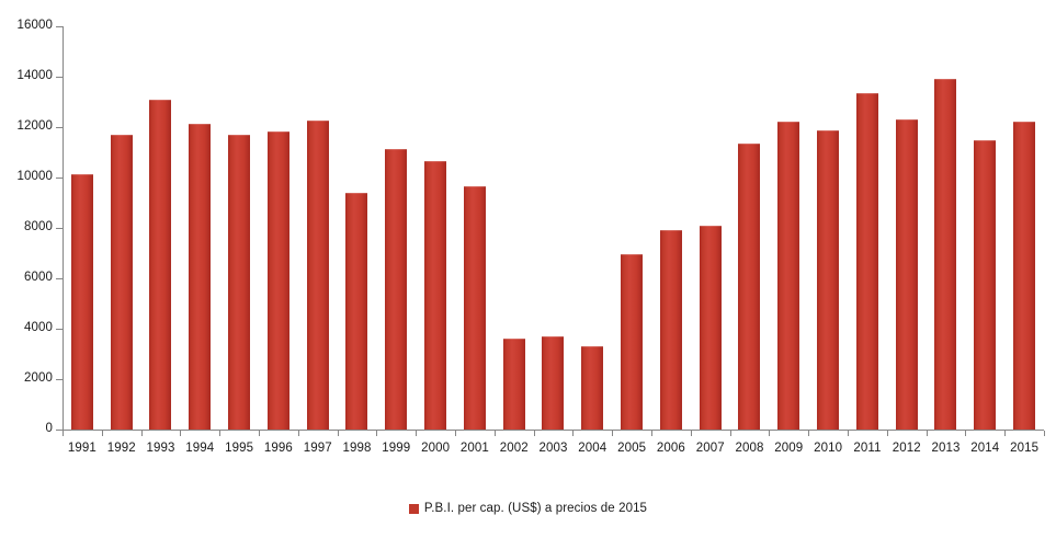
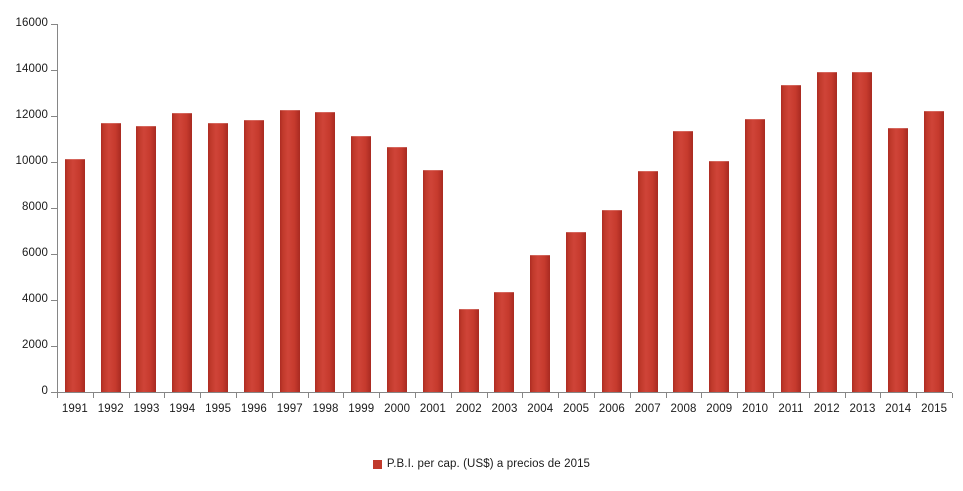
1993: 13100 -> 11600
1998: 9400 -> 12200
2003: 3700 -> 4400
2004: 3300 -> 6000
2007: 8100 -> 9600
2009: 12200 -> 10000
2012: 12300 -> 13900
